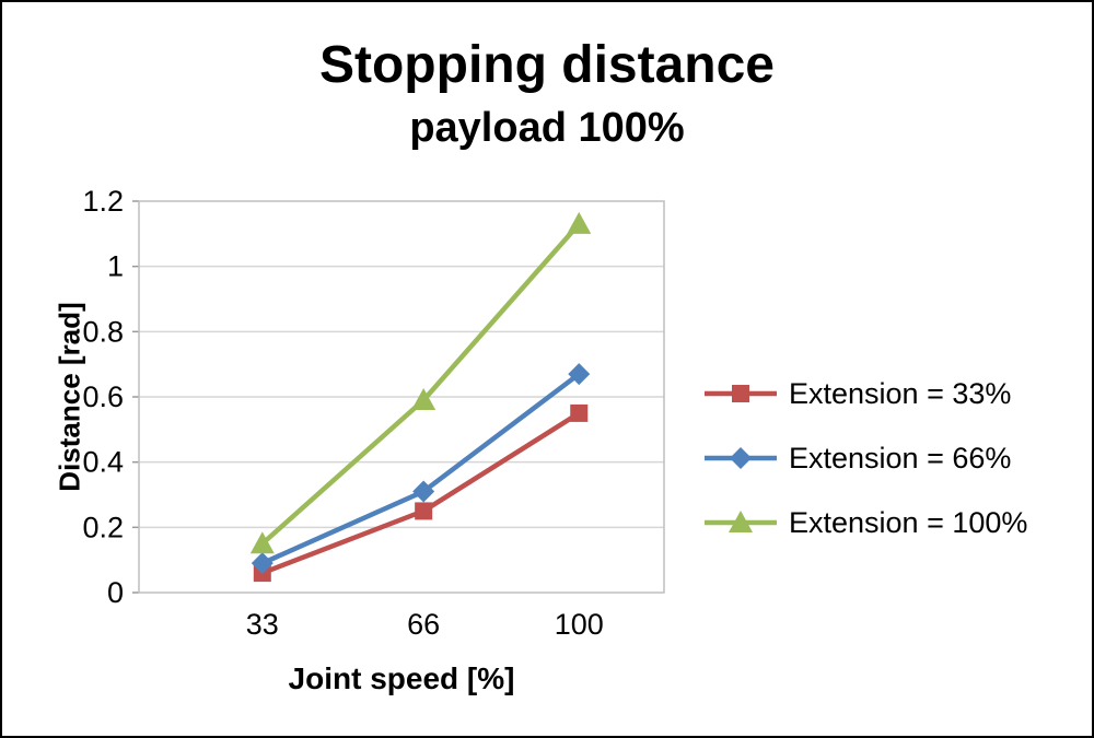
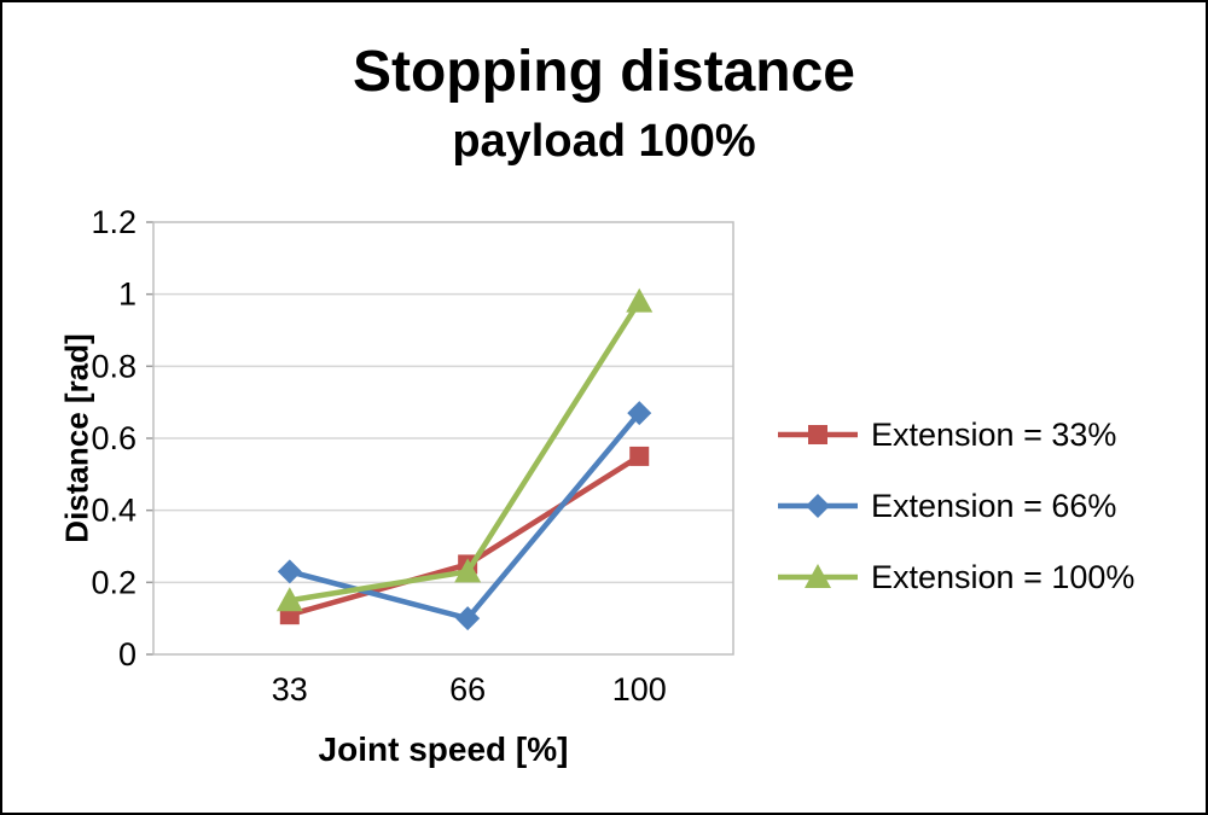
Extension = 33%/33: 0.06 -> 0.11
Extension = 66%/33: 0.09 -> 0.23
Extension = 66%/66: 0.31 -> 0.10
Extension = 100%/66: 0.59 -> 0.23
Extension = 100%/100: 1.13 -> 0.98
